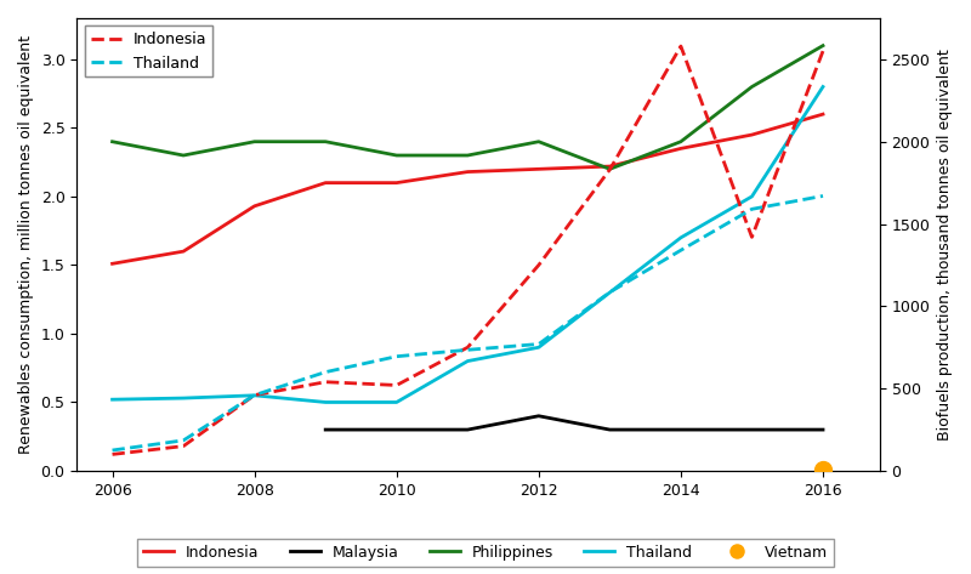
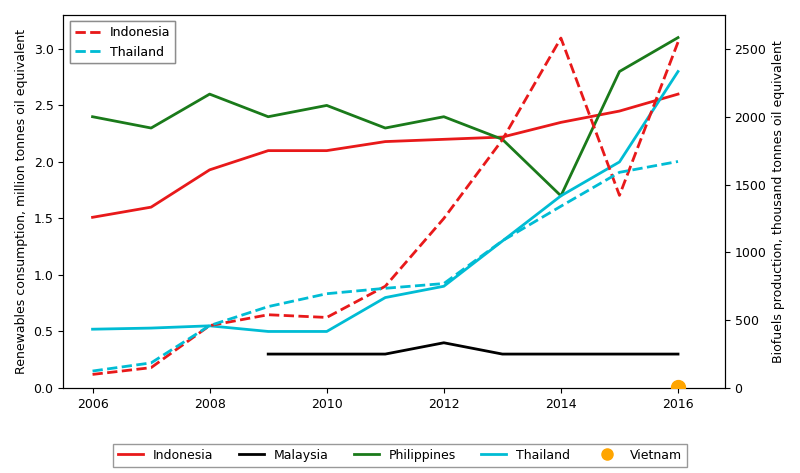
Philippines/2008: 2.4 -> 2.6
Philippines/2010: 2.3 -> 2.5
Philippines/2014: 2.4 -> 1.7
